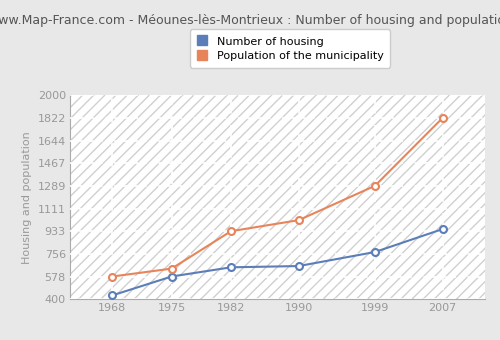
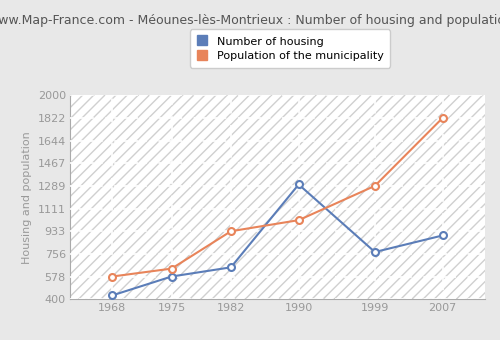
Number of housing/1990: 660 -> 1300
Number of housing/2007: 950 -> 900
